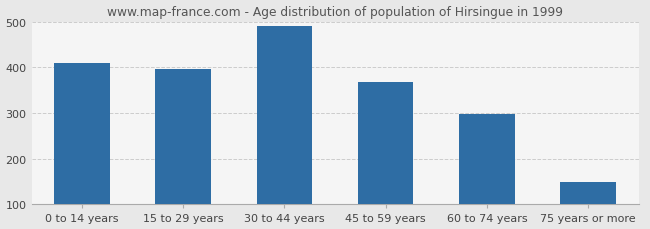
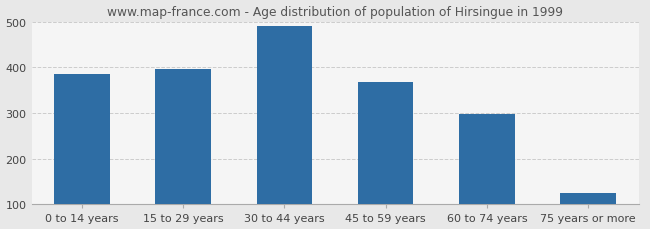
0 to 14 years: 410 -> 385
75 years or more: 150 -> 125
